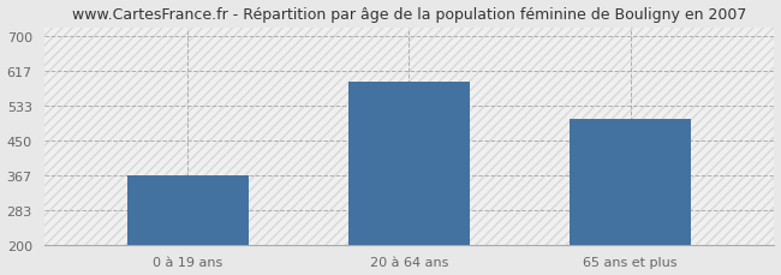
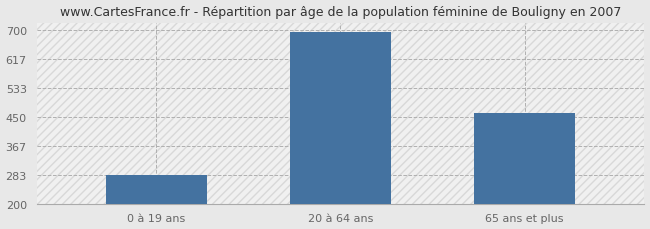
0 à 19 ans: 365 -> 283
20 à 64 ans: 590 -> 695
65 ans et plus: 500 -> 462
